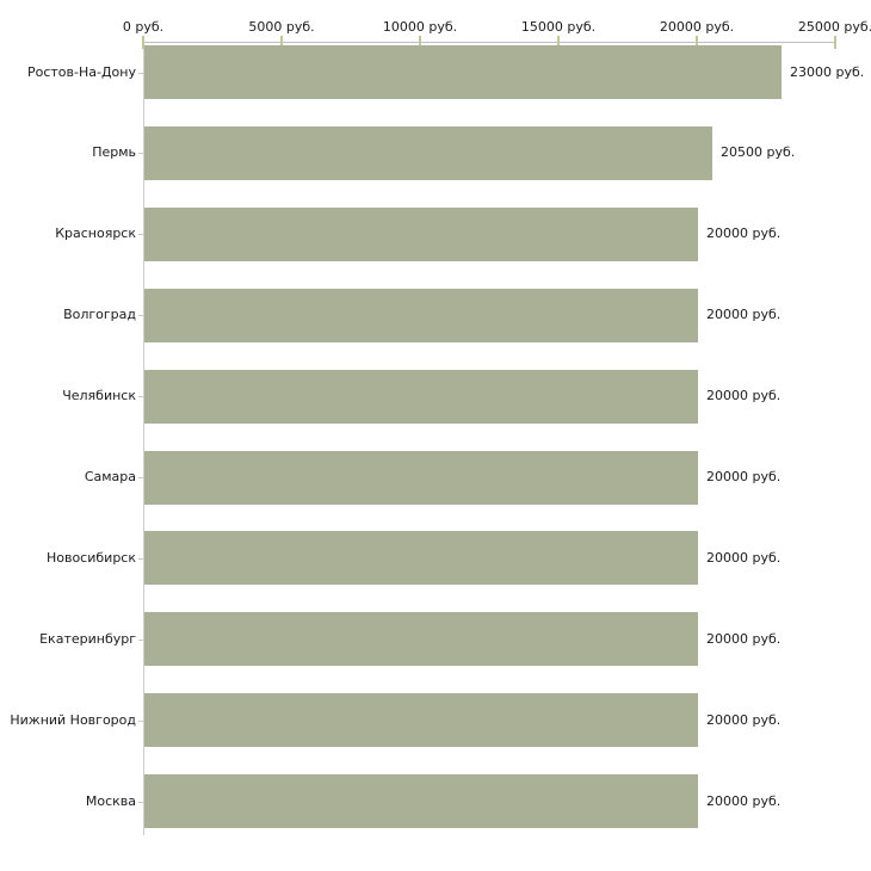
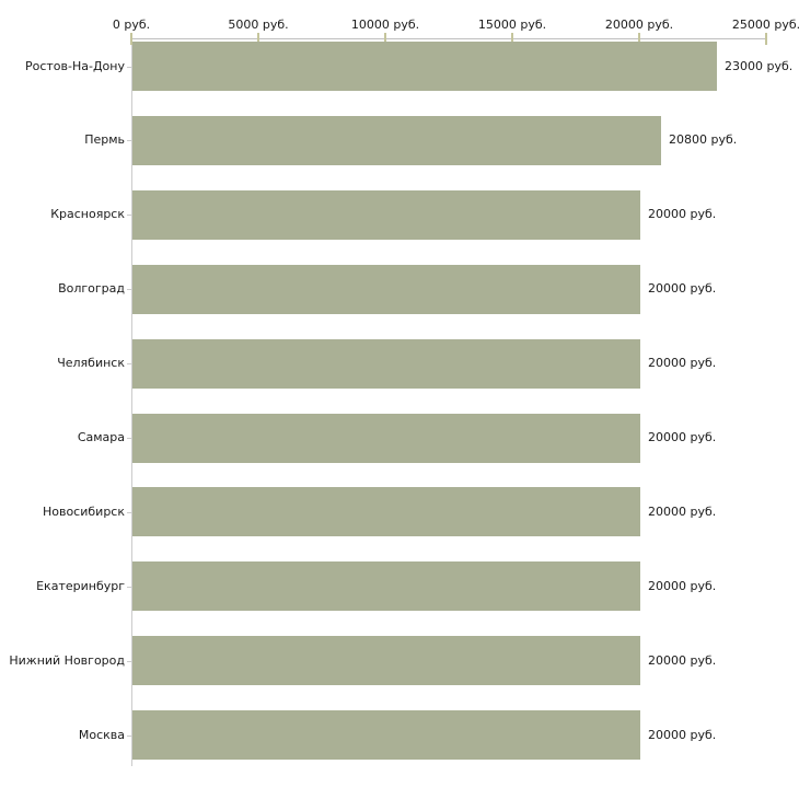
Пермь: 20500 -> 20800
